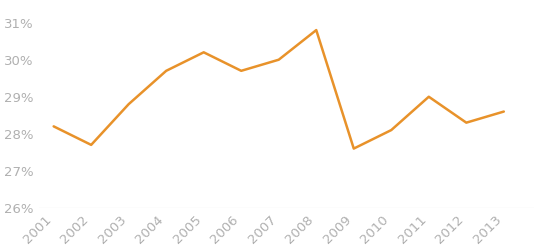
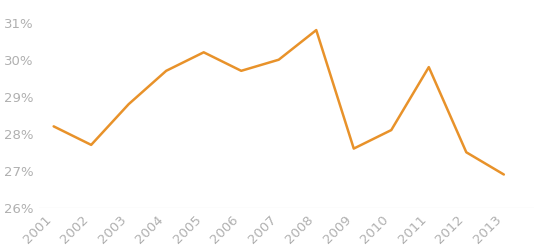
2011: 29.0% -> 29.8%
2012: 28.3% -> 27.5%
2013: 28.6% -> 26.9%
